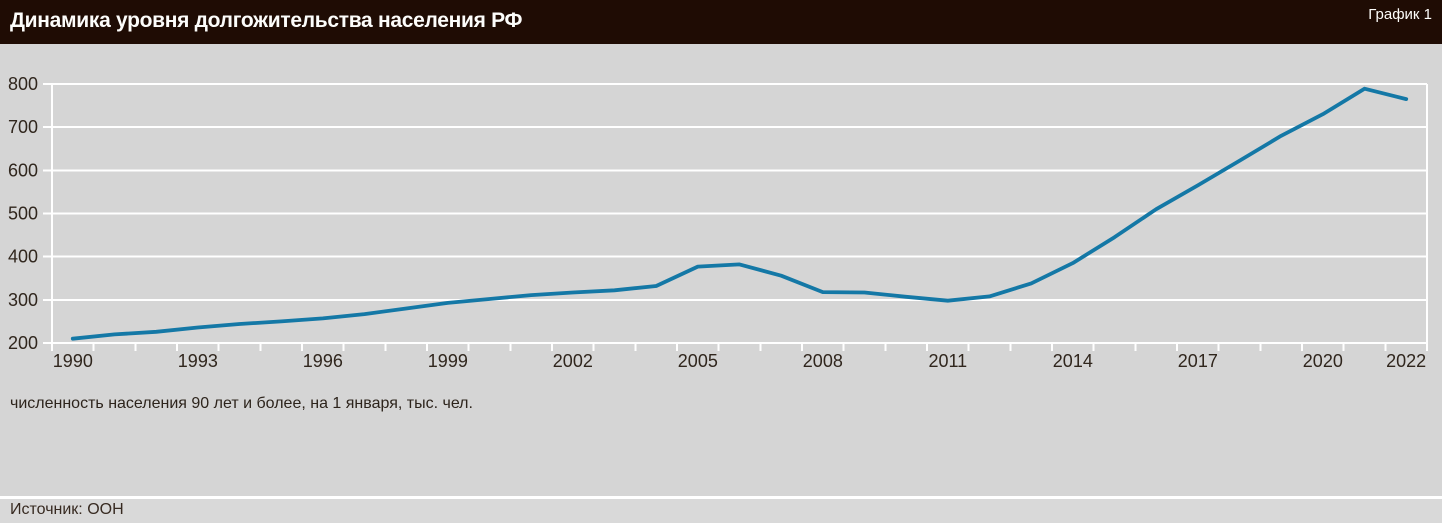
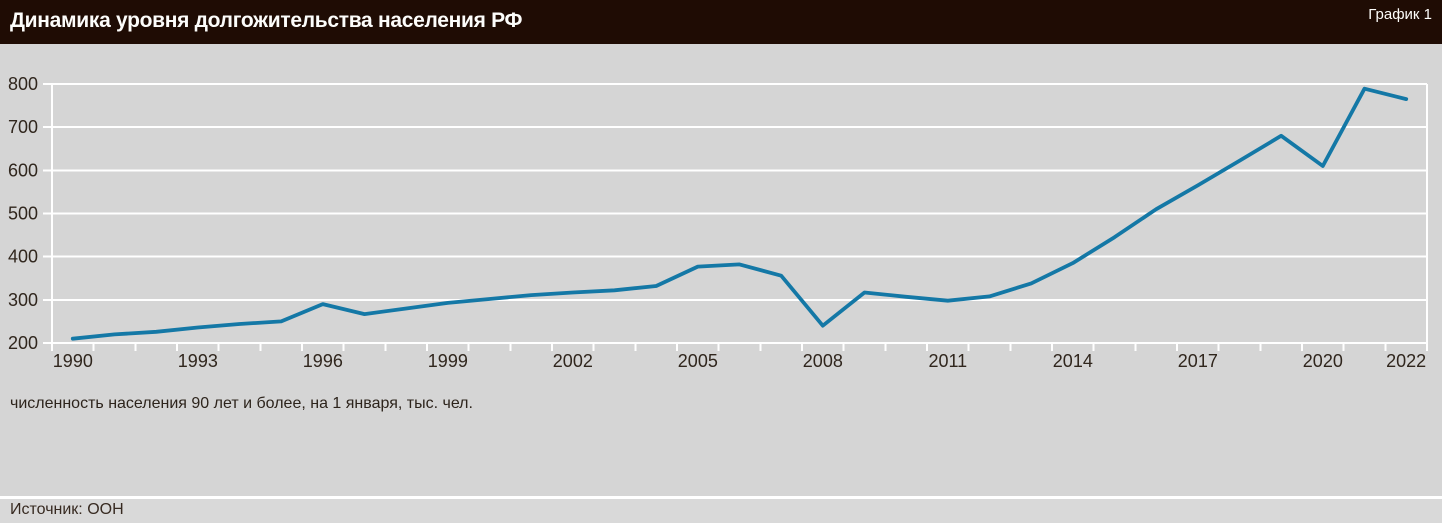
1996: 260 -> 290
2008: 320 -> 240
2020: 730 -> 610
